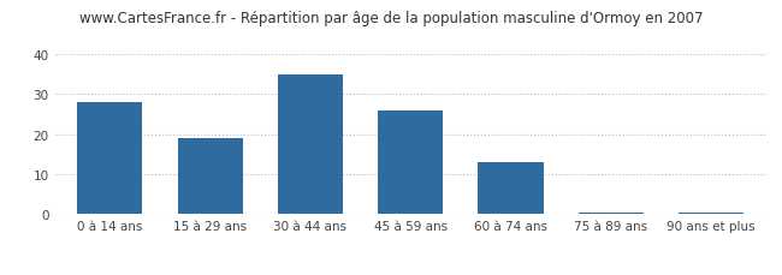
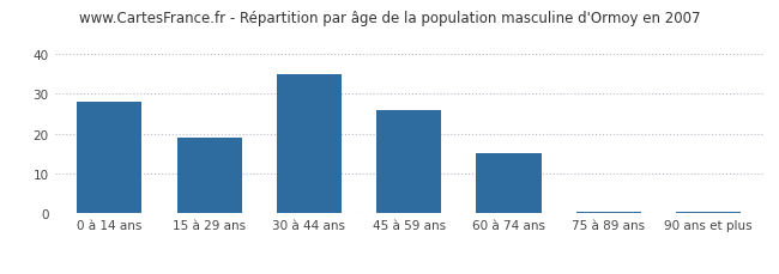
60 à 74 ans: 13.0 -> 15.0
